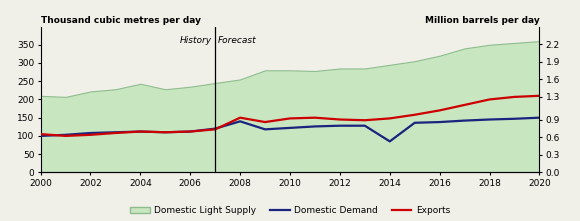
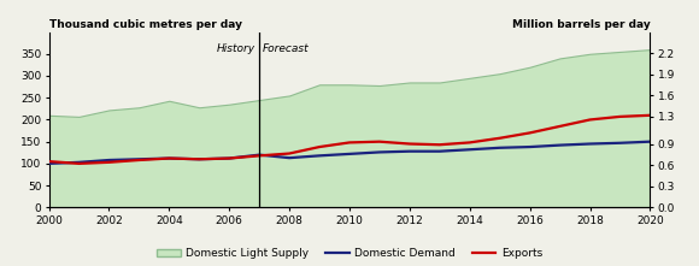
Domestic Demand/2008: 140 -> 113
Exports/2008: 150 -> 123
Domestic Demand/2014: 85 -> 132
